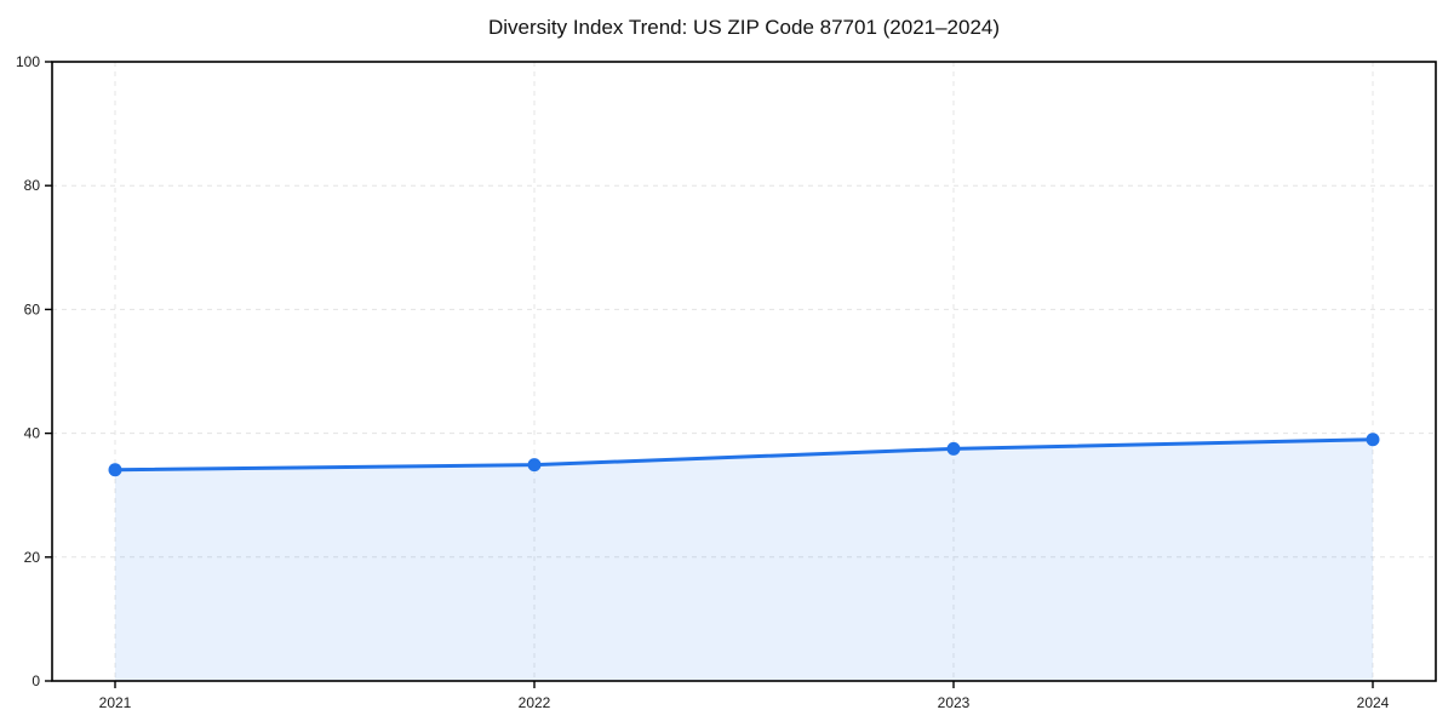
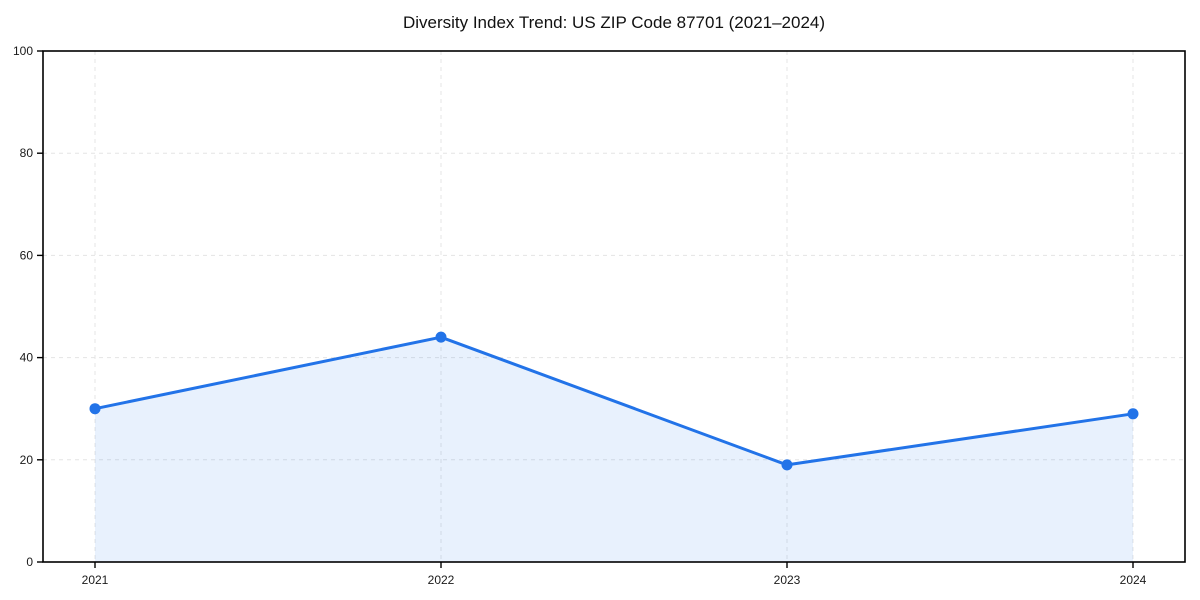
2021: 34 -> 30
2022: 35 -> 44
2023: 38 -> 19
2024: 39 -> 29
